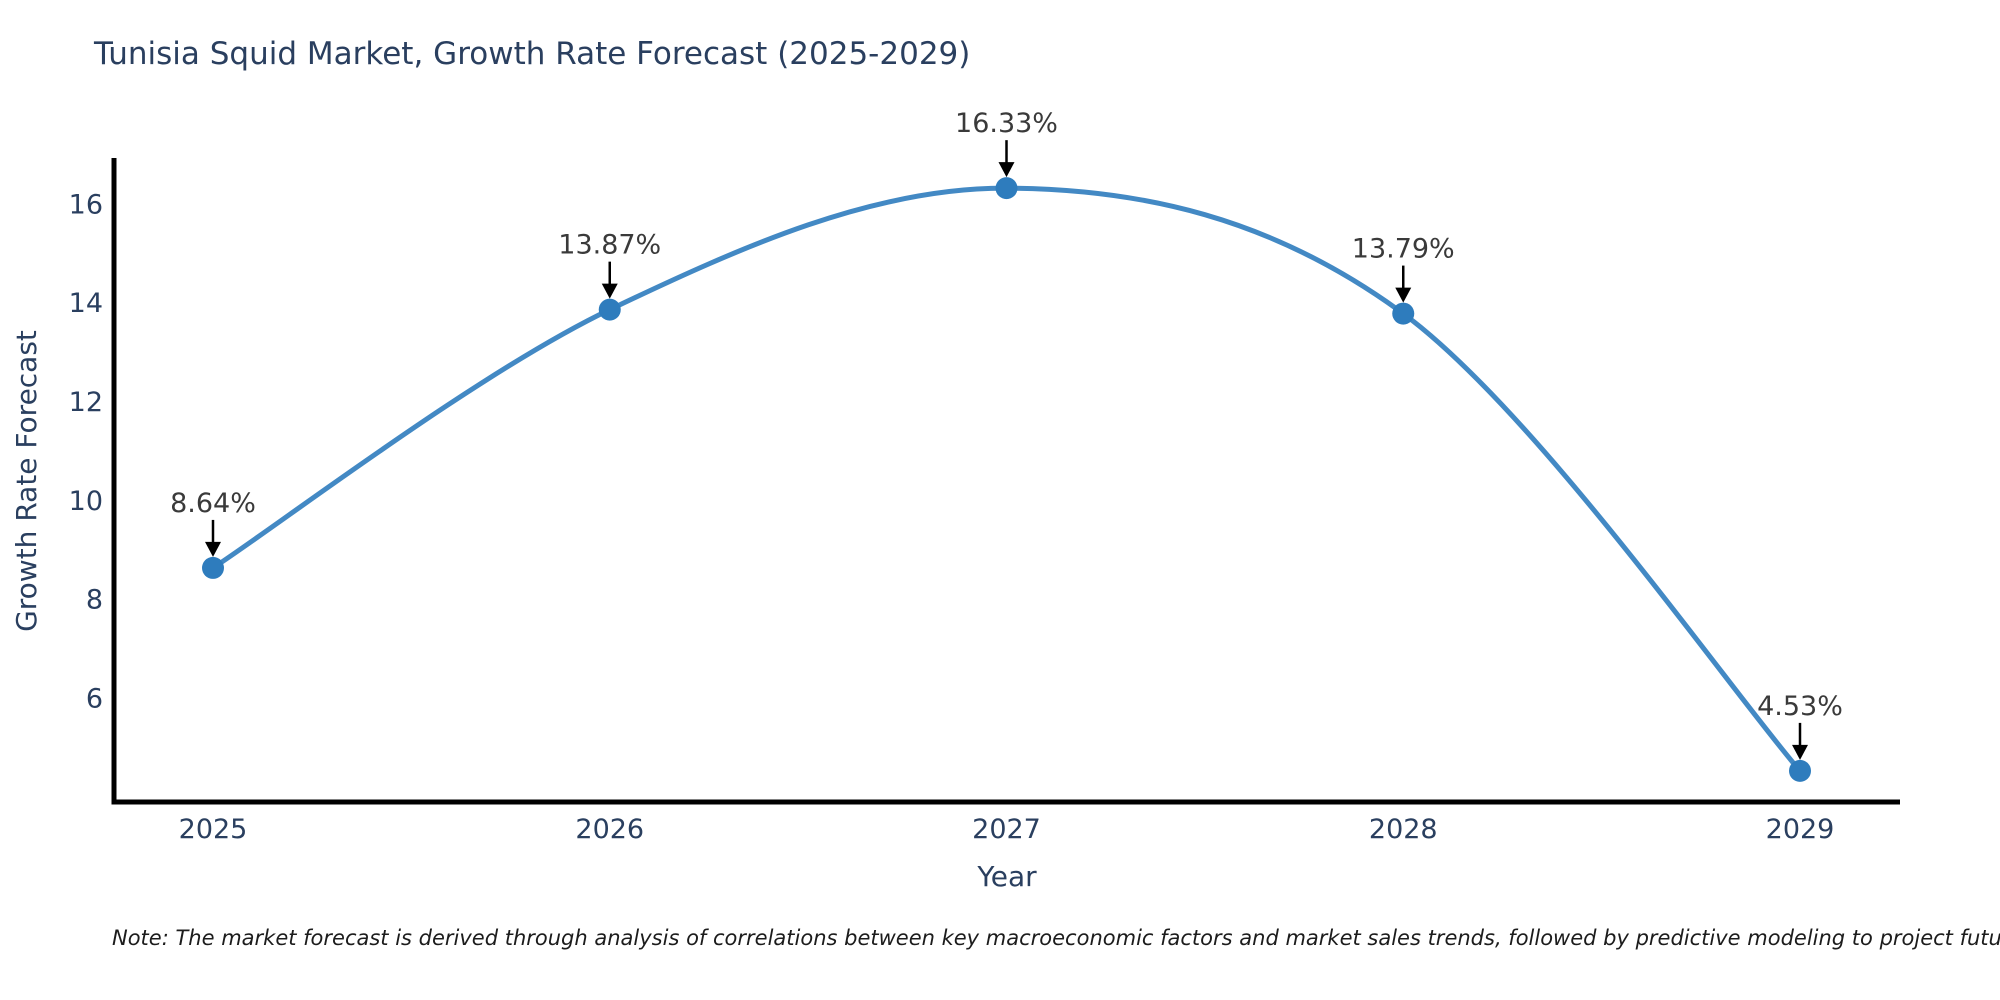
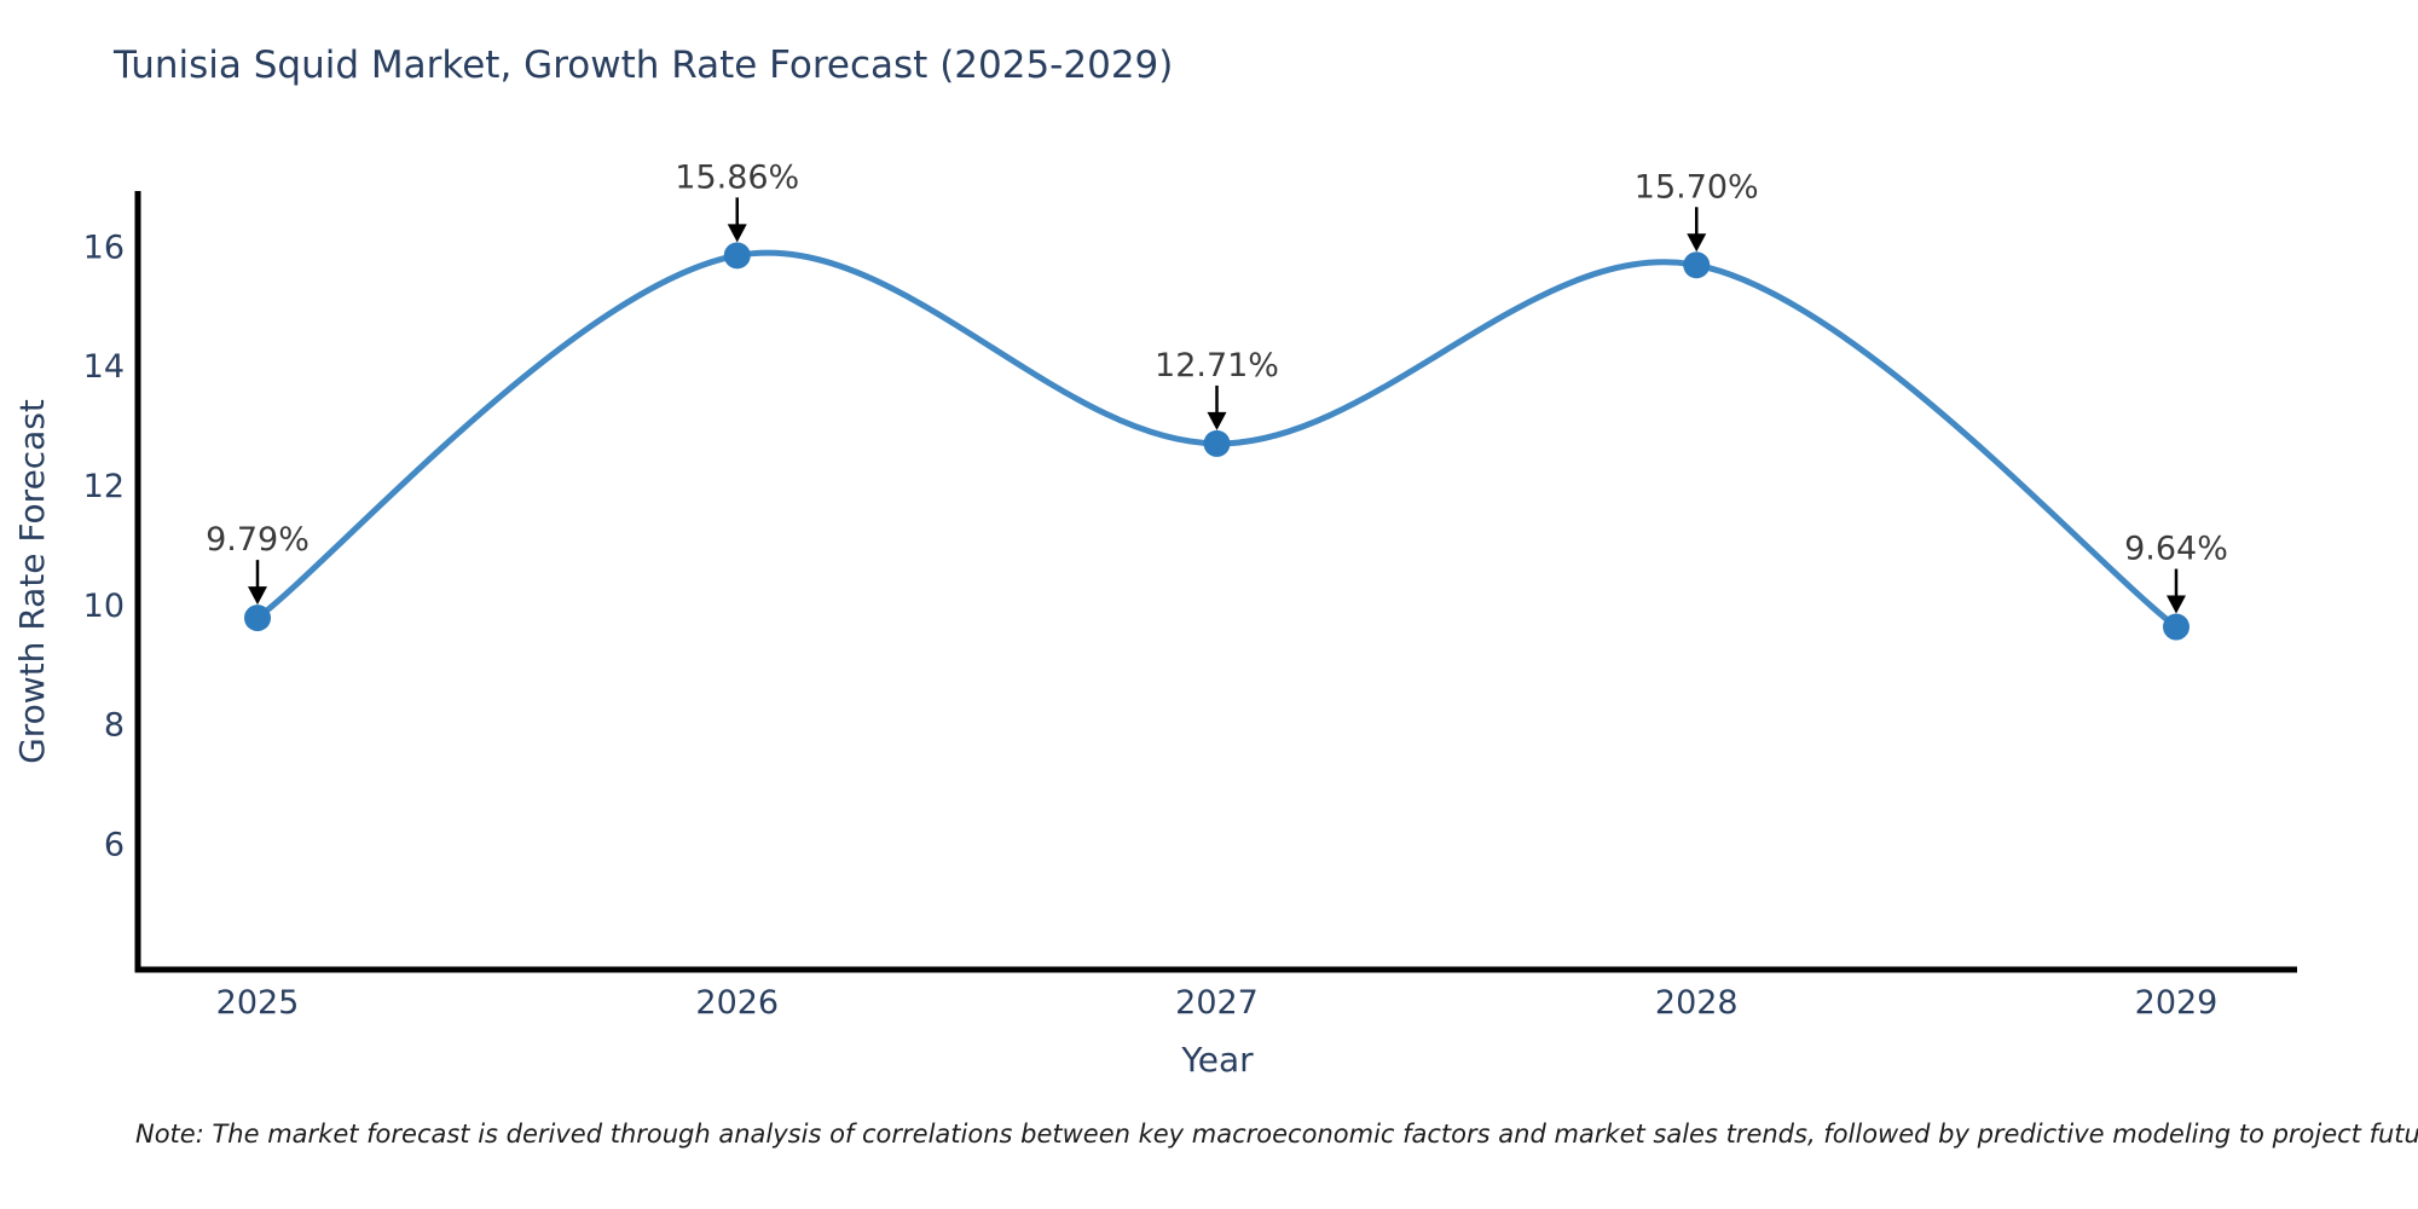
2025: 8.64% -> 9.79%
2026: 13.87% -> 15.86%
2027: 16.33% -> 12.71%
2028: 13.79% -> 15.70%
2029: 4.53% -> 9.64%
